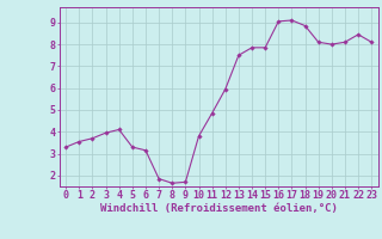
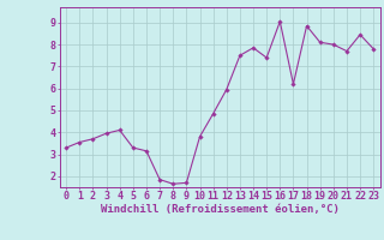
15: 7.8 -> 7.4
17: 9.1 -> 6.2
21: 8.1 -> 7.7
23: 8.1 -> 7.8
